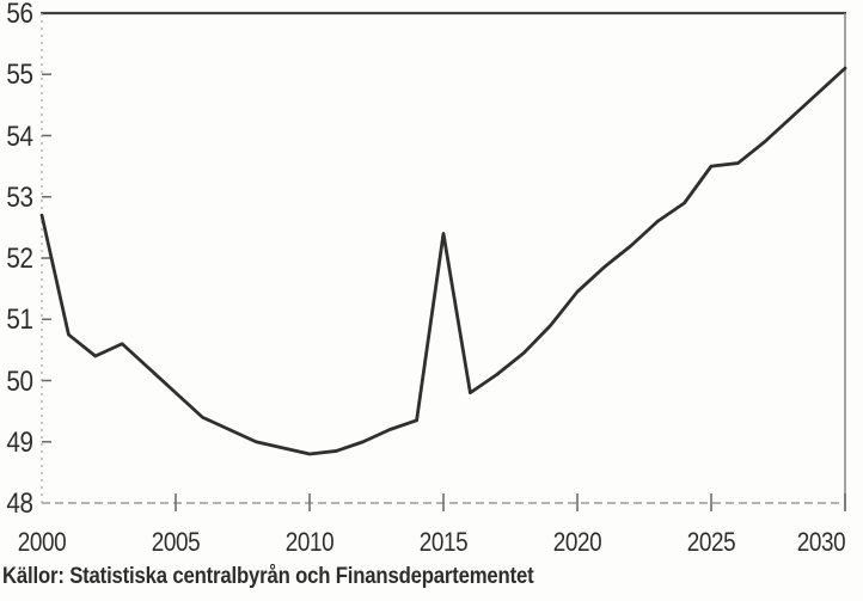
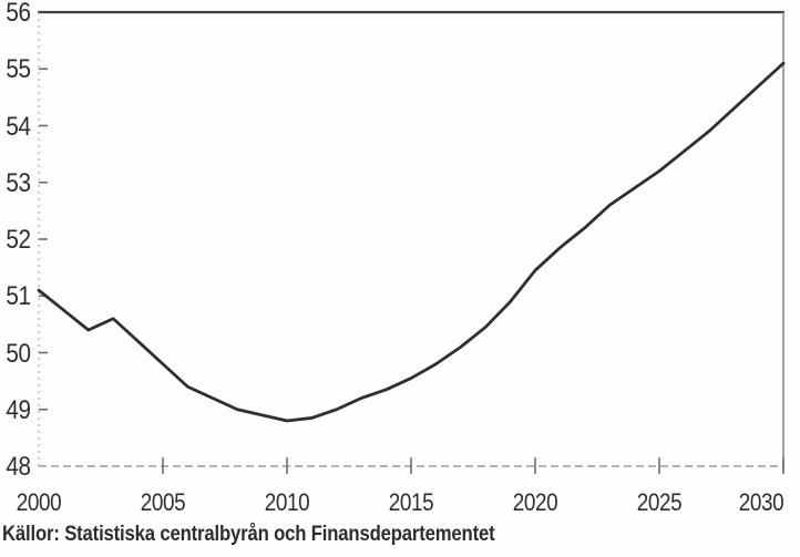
2000: 52.7 -> 51.1
2015: 52.4 -> 49.5
2025: 53.5 -> 53.2
